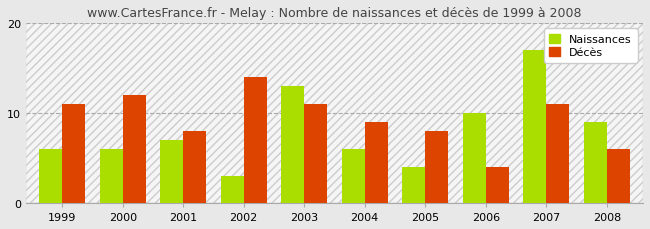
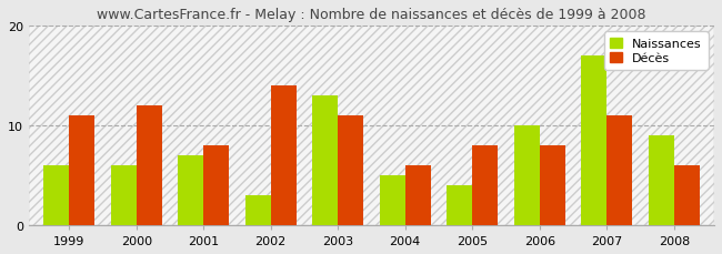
Naissances/2004: 6 -> 5
Décès/2004: 9 -> 6
Décès/2006: 4 -> 8
